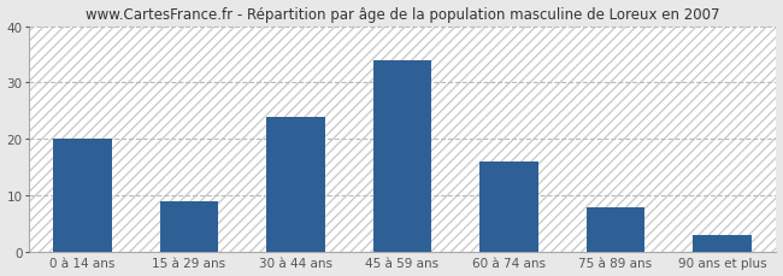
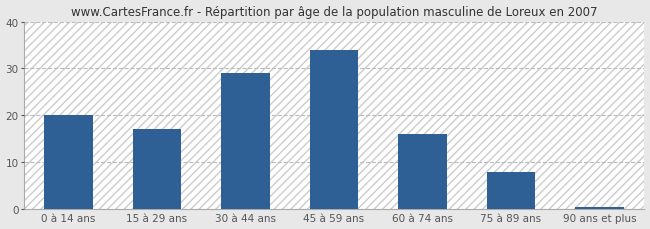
15 à 29 ans: 9.0 -> 17.0
30 à 44 ans: 24.0 -> 29.0
90 ans et plus: 3.0 -> 0.5
